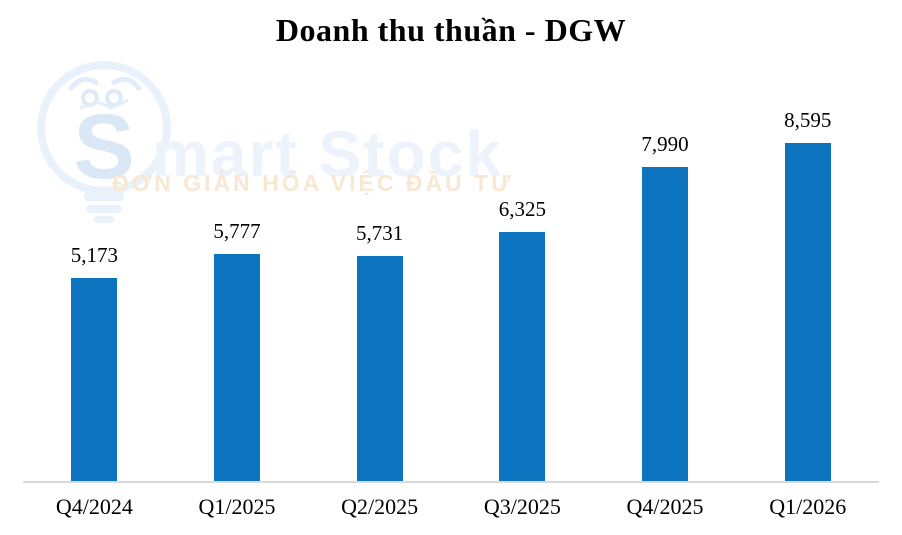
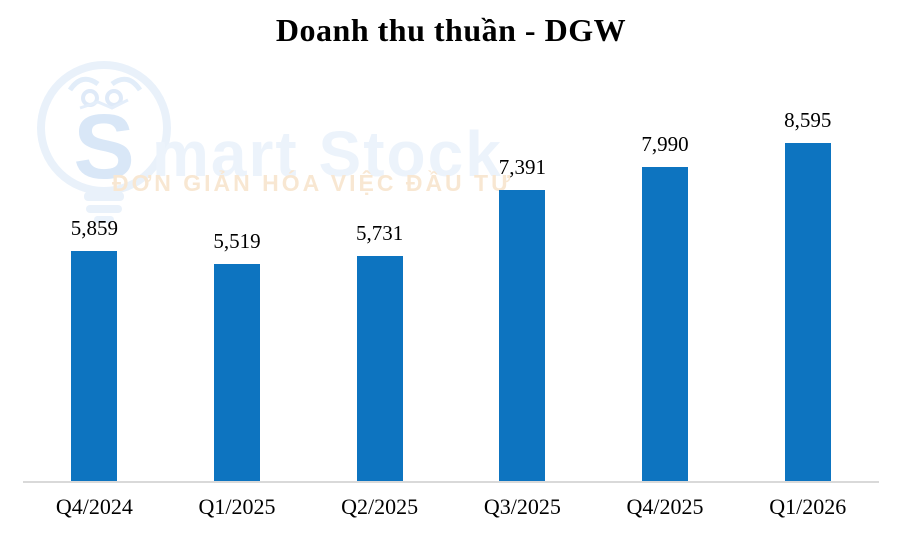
Q4/2024: 5,173 -> 5,859
Q1/2025: 5,777 -> 5,519
Q3/2025: 6,325 -> 7,391
